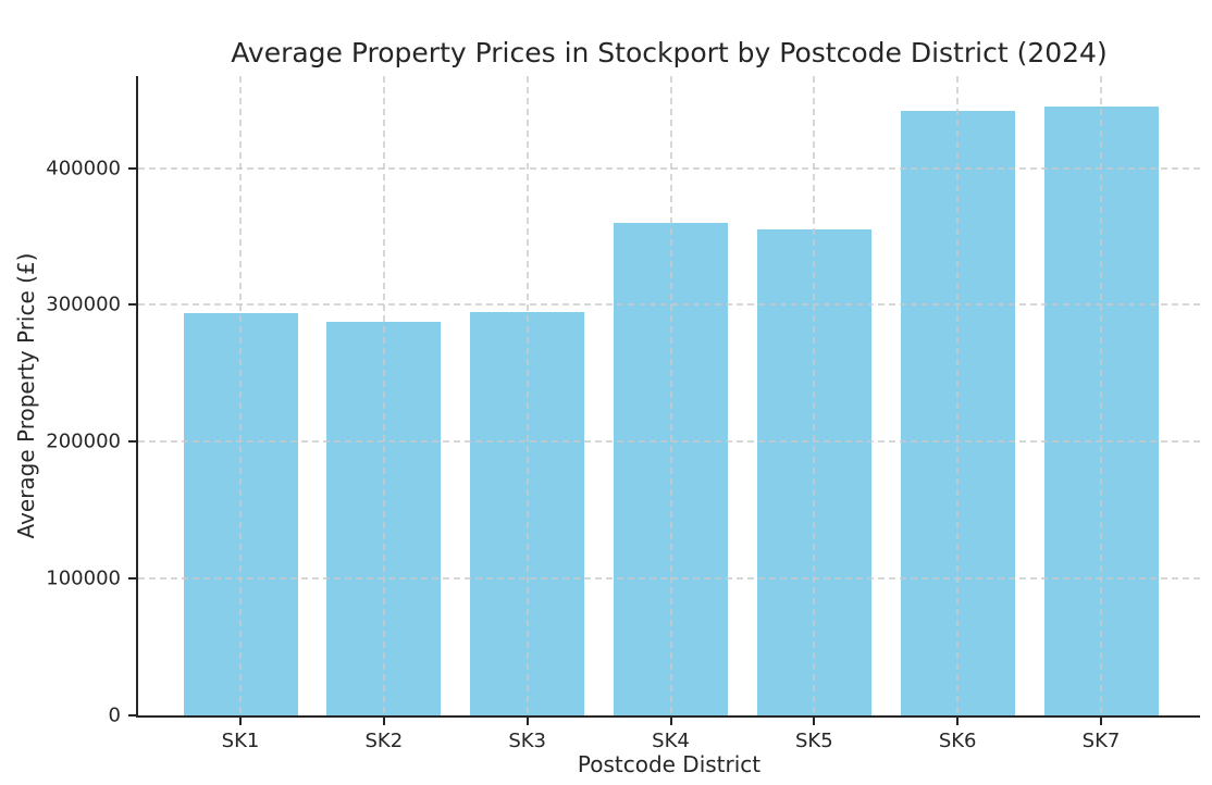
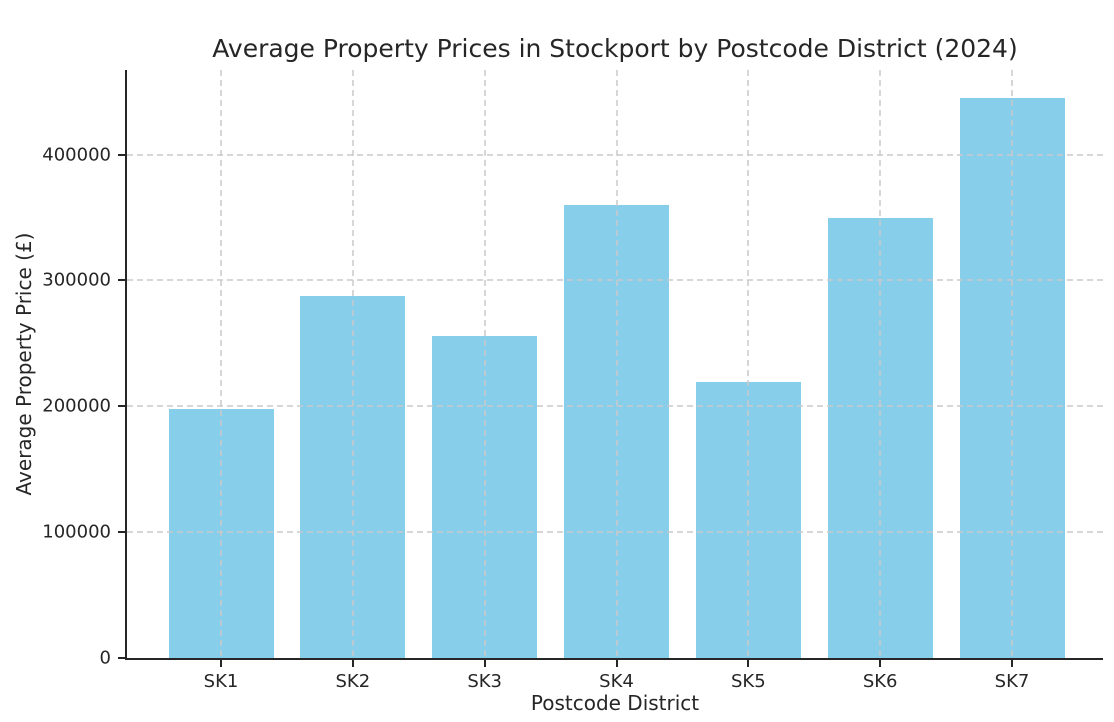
SK1: 294000 -> 198000
SK3: 295000 -> 256000
SK5: 355000 -> 220000
SK6: 442000 -> 350000
